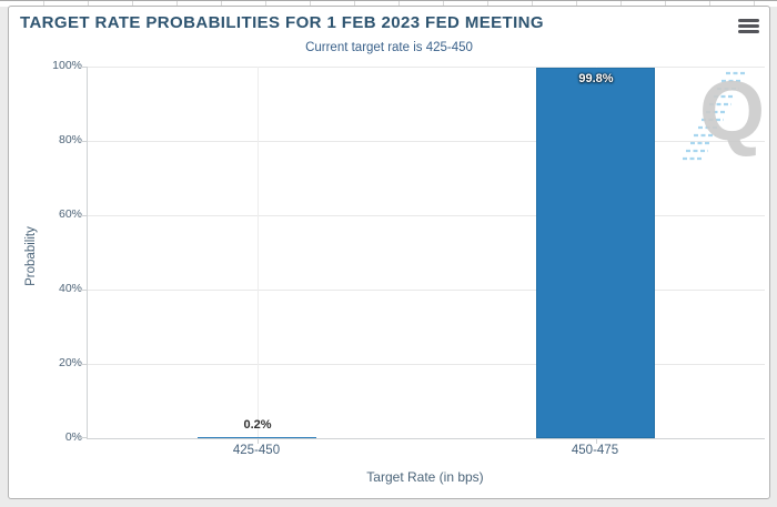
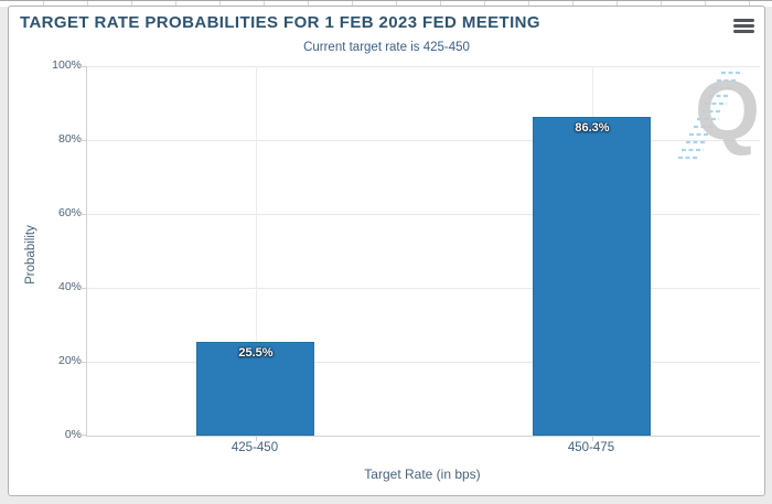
425-450: 0.2% -> 25.5%
450-475: 99.8% -> 86.3%
